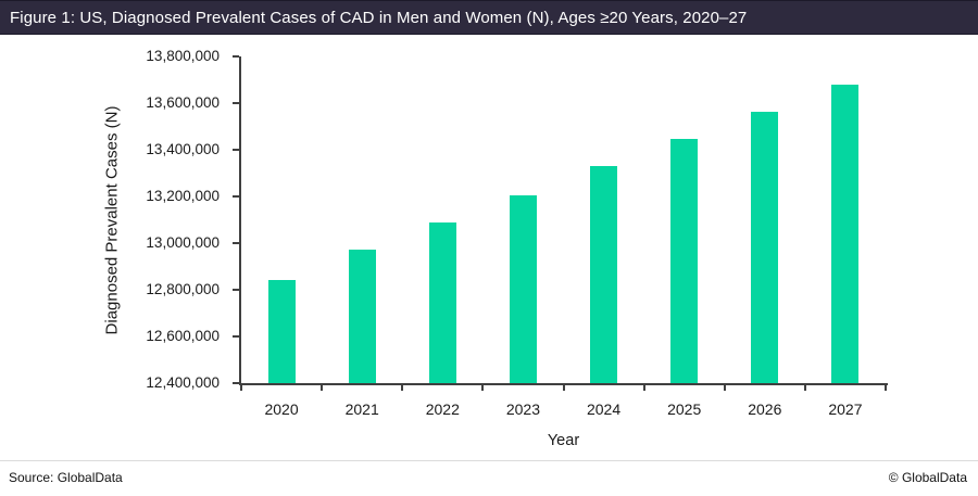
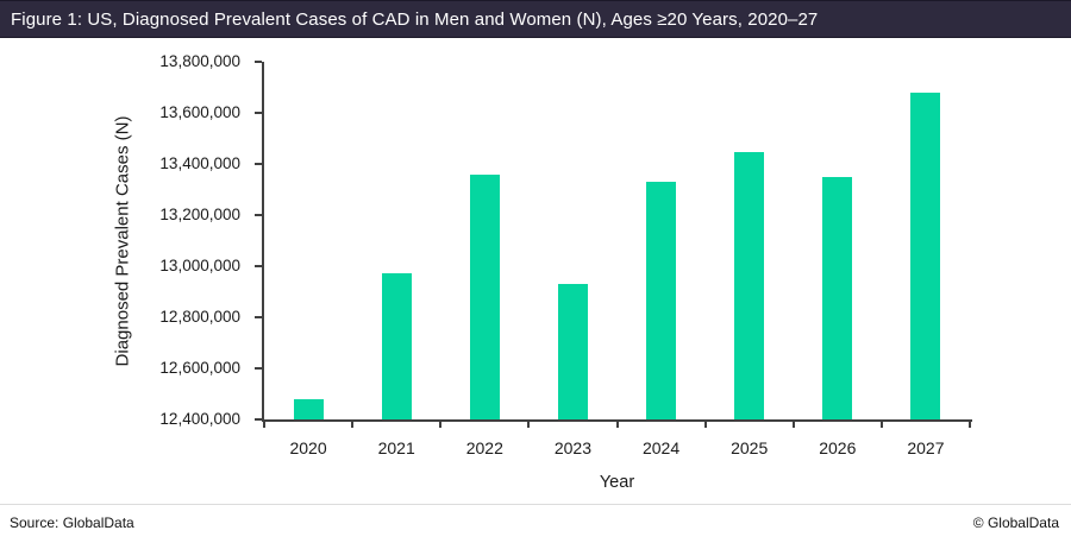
2020: 12840000 -> 12480000
2022: 13090000 -> 13360000
2023: 13200000 -> 12930000
2026: 13560000 -> 13350000
